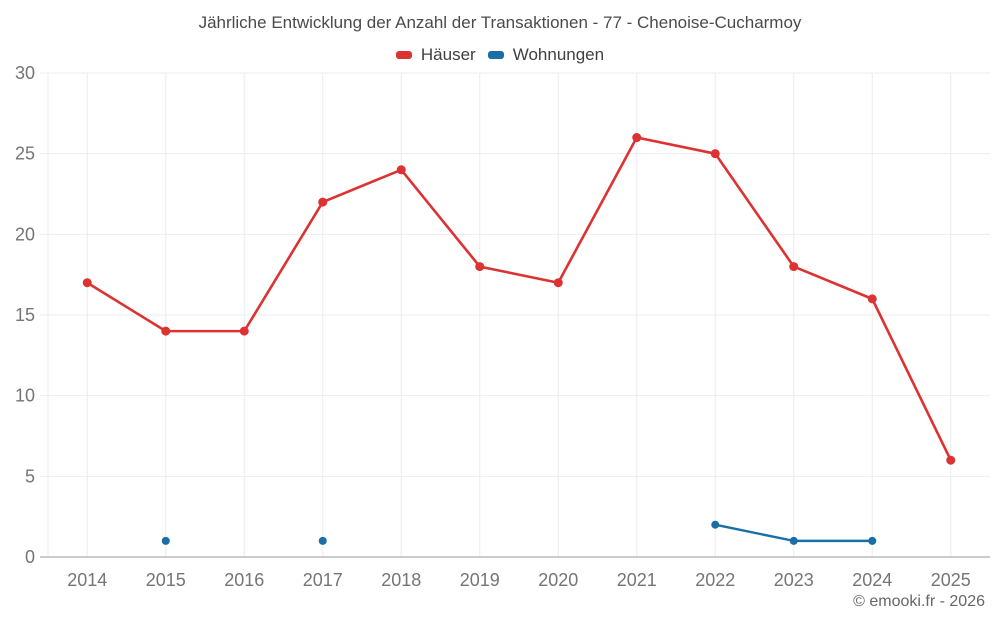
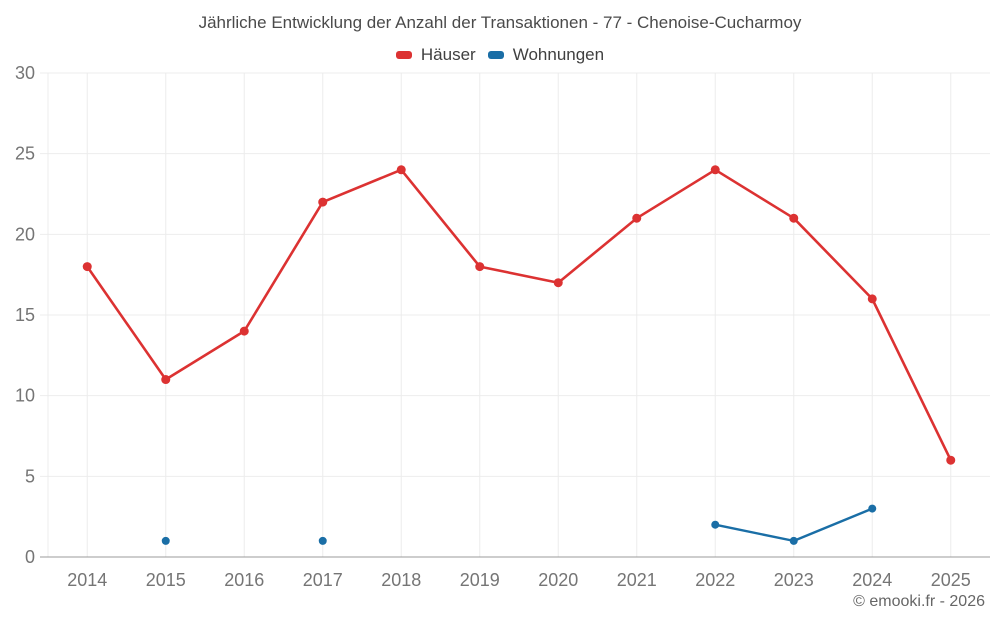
Häuser/2014: 17 -> 18
Häuser/2015: 14 -> 11
Häuser/2021: 26 -> 21
Häuser/2022: 25 -> 24
Häuser/2023: 18 -> 21
Wohnungen/2024: 1 -> 3
